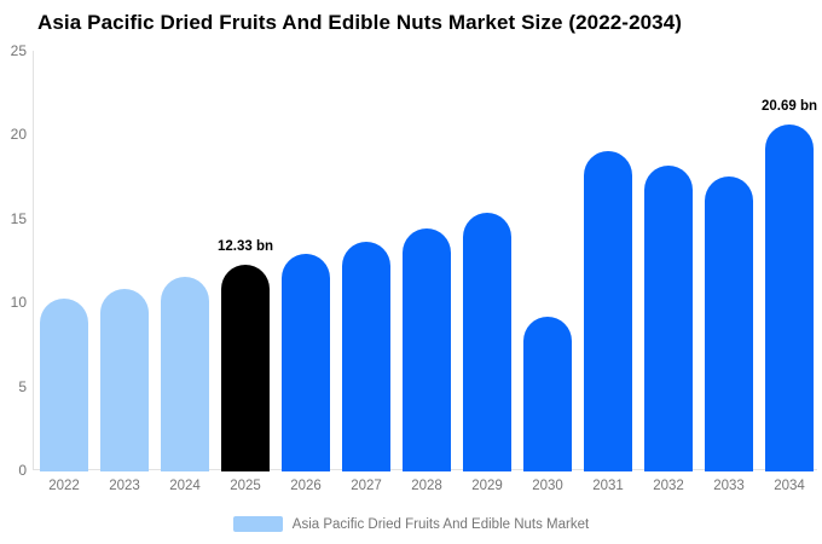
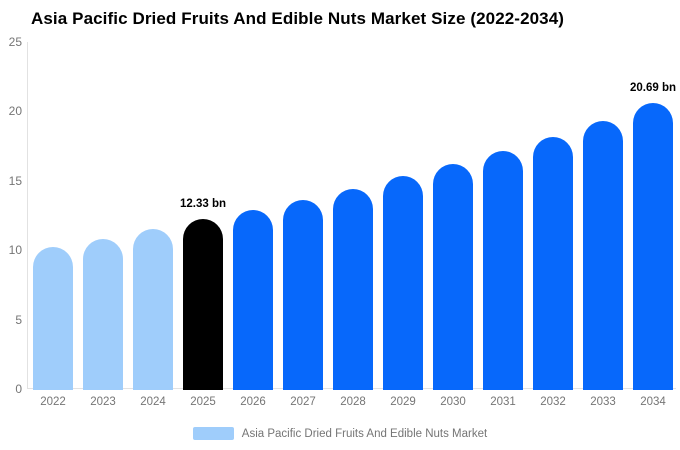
2030: 9.2 -> 16.3
2031: 19.1 -> 17.2
2033: 17.6 -> 19.4
